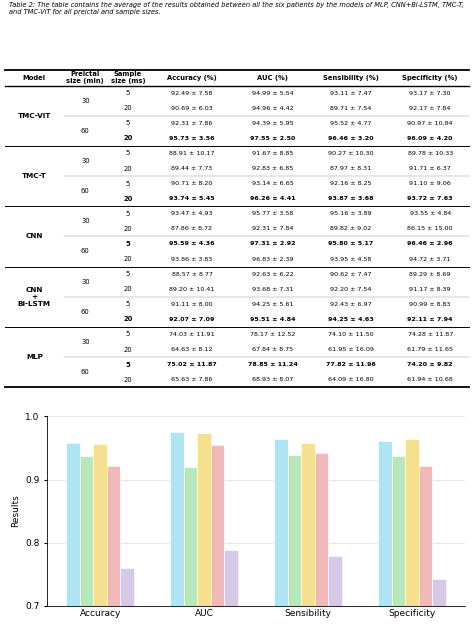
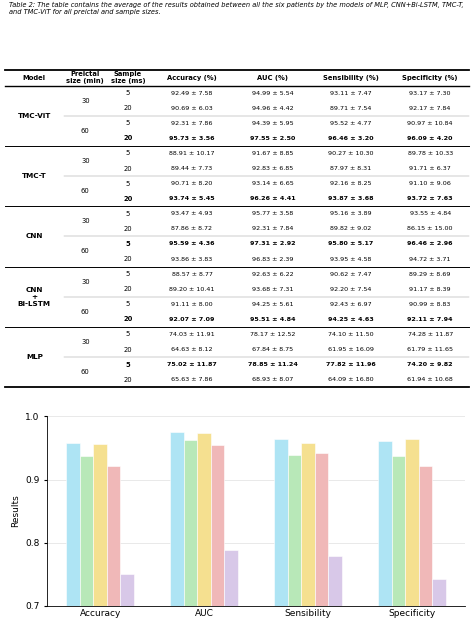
MLP/Accuracy: 0.760 -> 0.750
TMC-T/AUC: 0.920 -> 0.963
